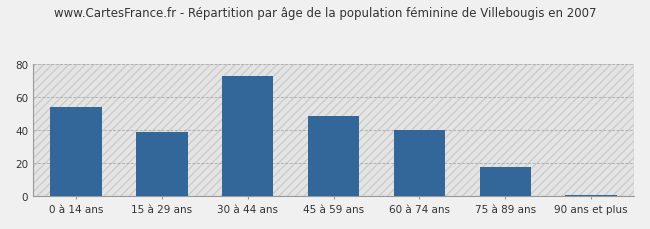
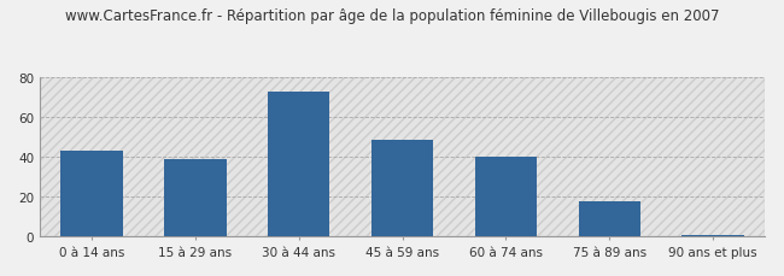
0 à 14 ans: 54 -> 43
